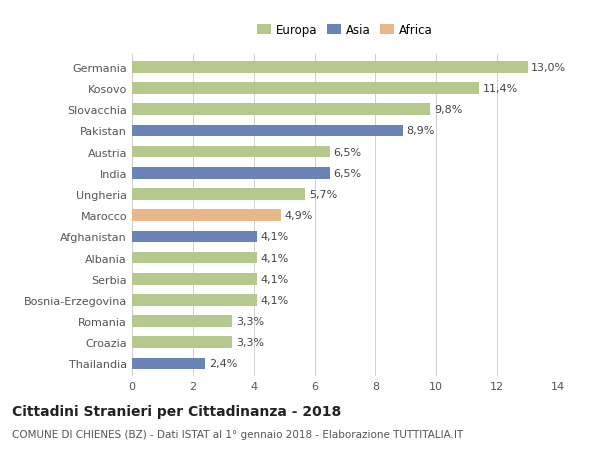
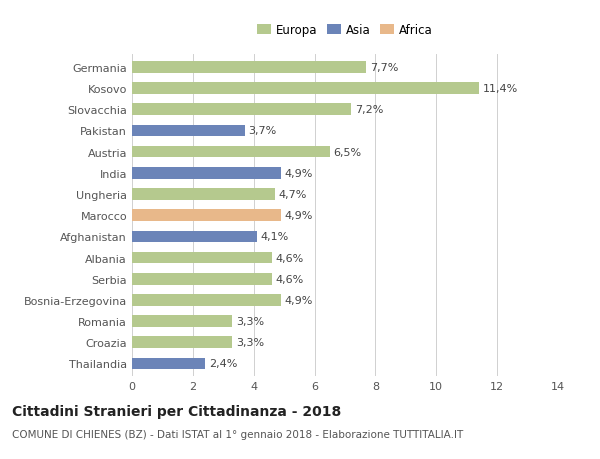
Germania: 13,0% -> 7,7%
Slovacchia: 9,8% -> 7,2%
Pakistan: 8,9% -> 3,7%
India: 6,5% -> 4,9%
Ungheria: 5,7% -> 4,7%
Albania: 4,1% -> 4,6%
Serbia: 4,1% -> 4,6%
Bosnia-Erzegovina: 4,1% -> 4,9%
